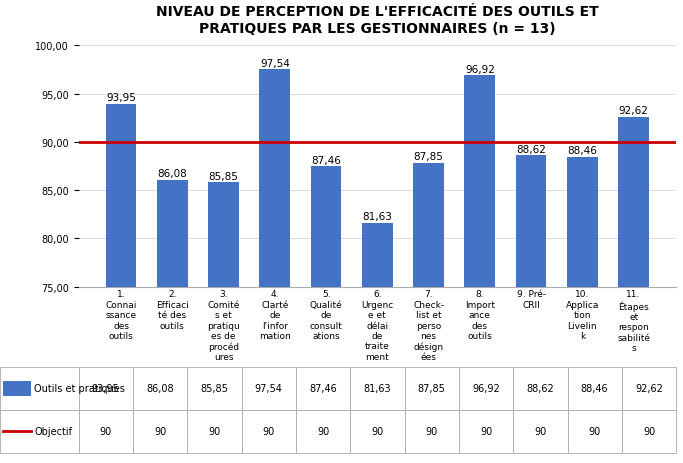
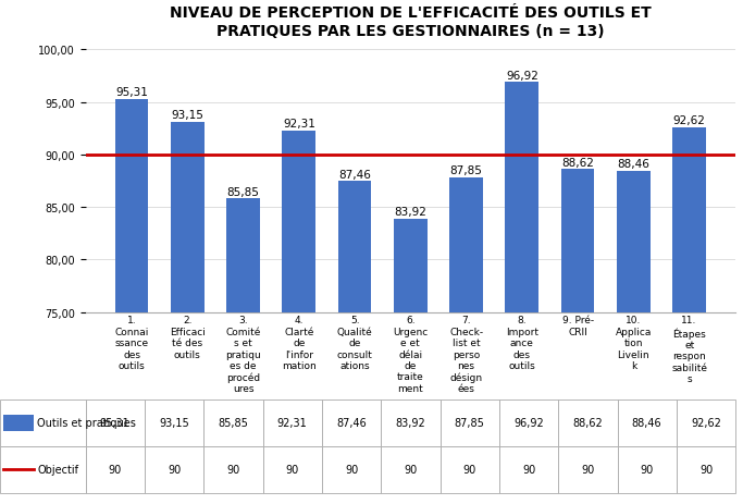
1. Connai ssance des outils: 93,95 -> 95,31
2. Efficaci té des outils: 86,08 -> 93,15
4. Clarté de l'infor mation: 97,54 -> 92,31
6. Urgenc e et délai de traite ment: 81,63 -> 83,92
